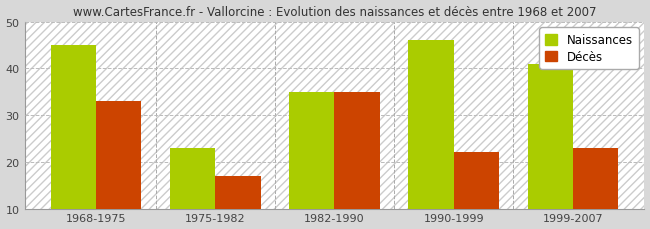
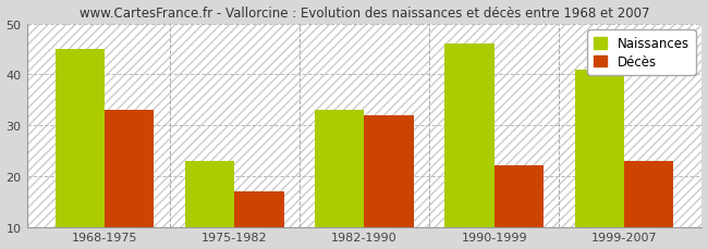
Naissances/1982-1990: 35 -> 33
Décès/1982-1990: 35 -> 32
